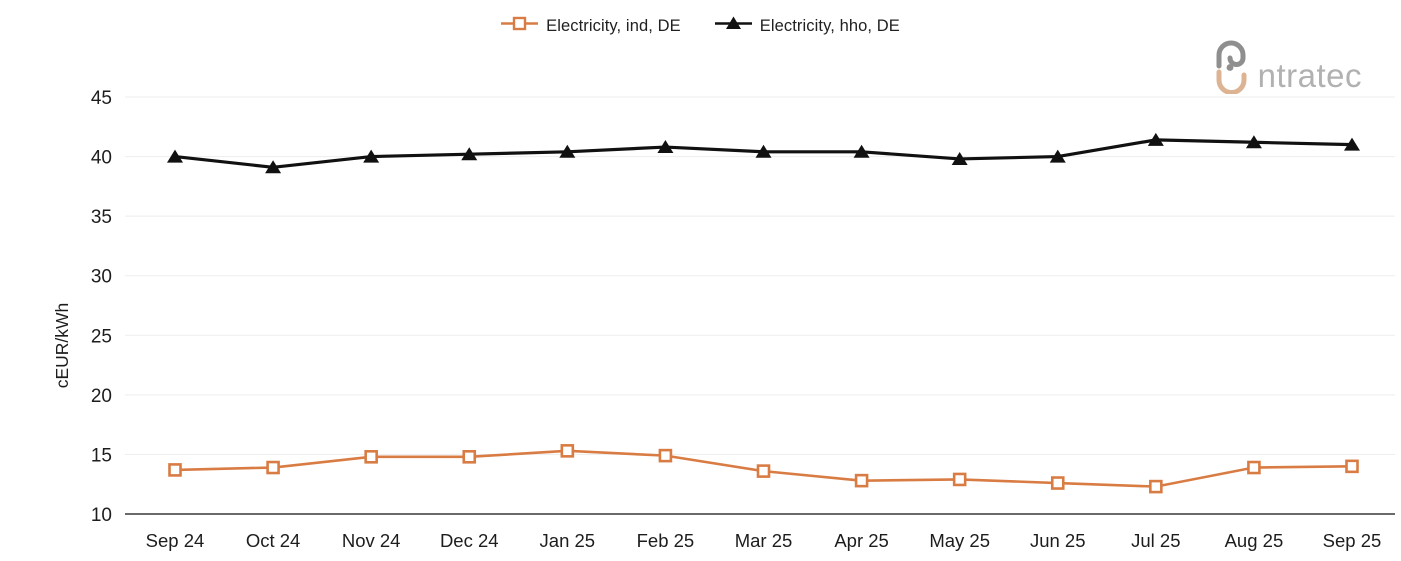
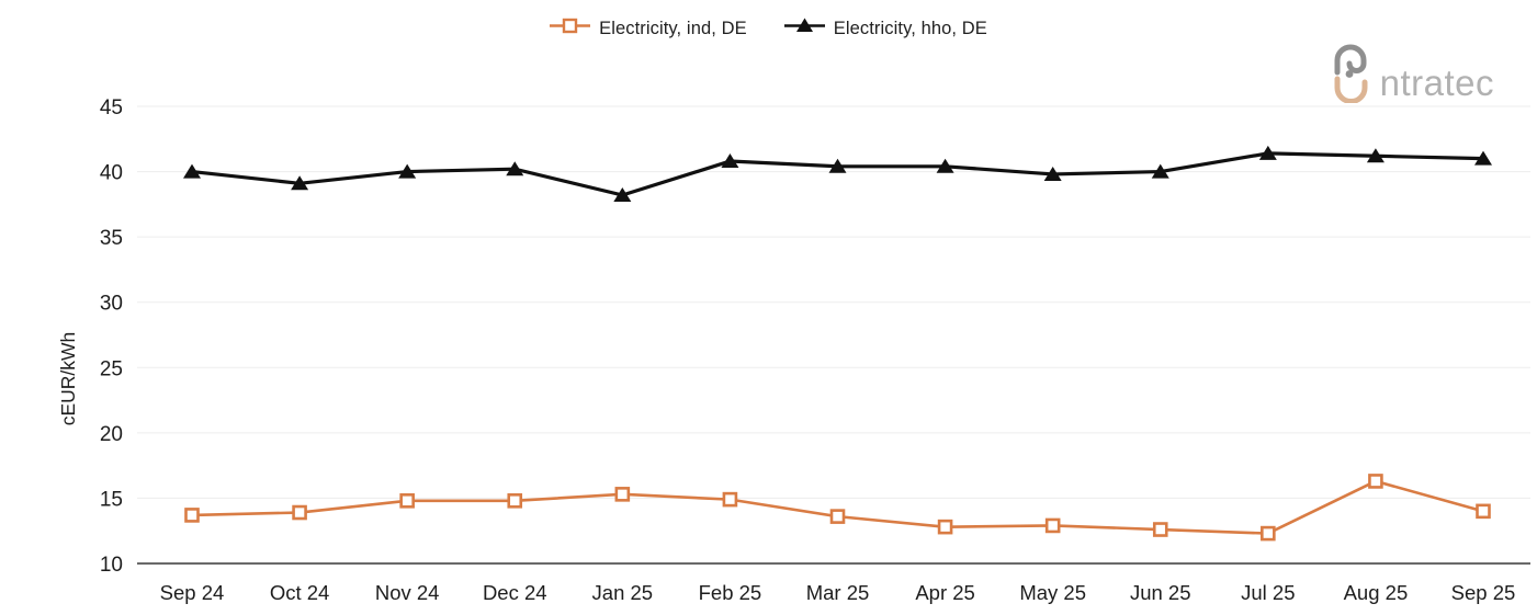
Electricity, hho, DE/Jan 25: 40.4 -> 38.2
Electricity, ind, DE/Aug 25: 13.9 -> 16.3
